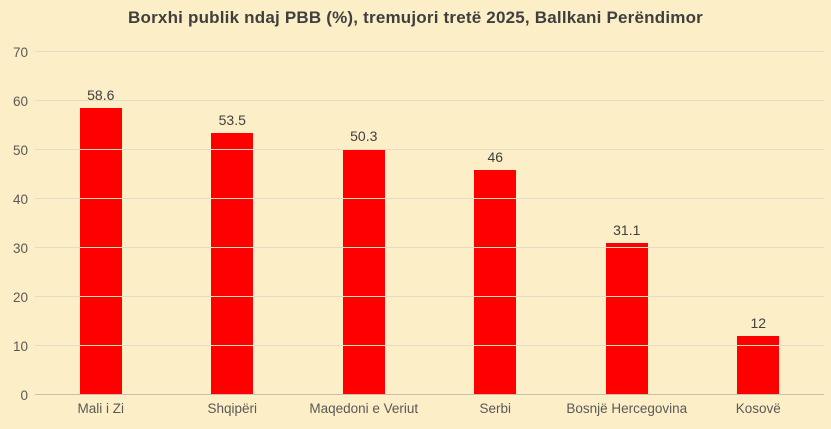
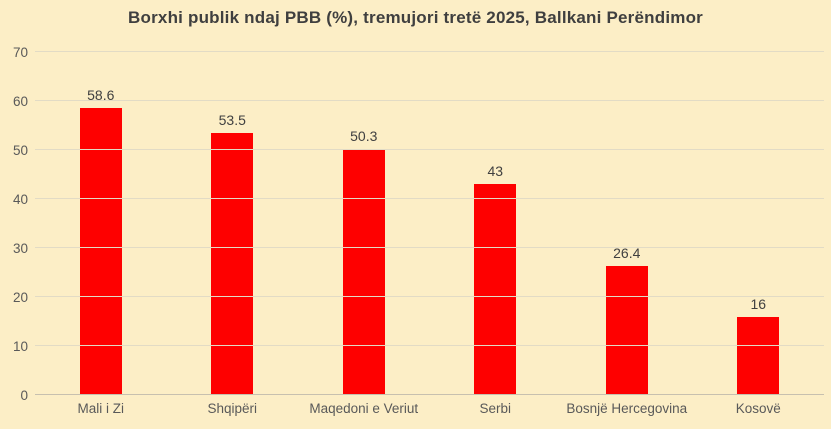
Serbi: 46 -> 43
Bosnjë Hercegovina: 31.1 -> 26.4
Kosovë: 12 -> 16
